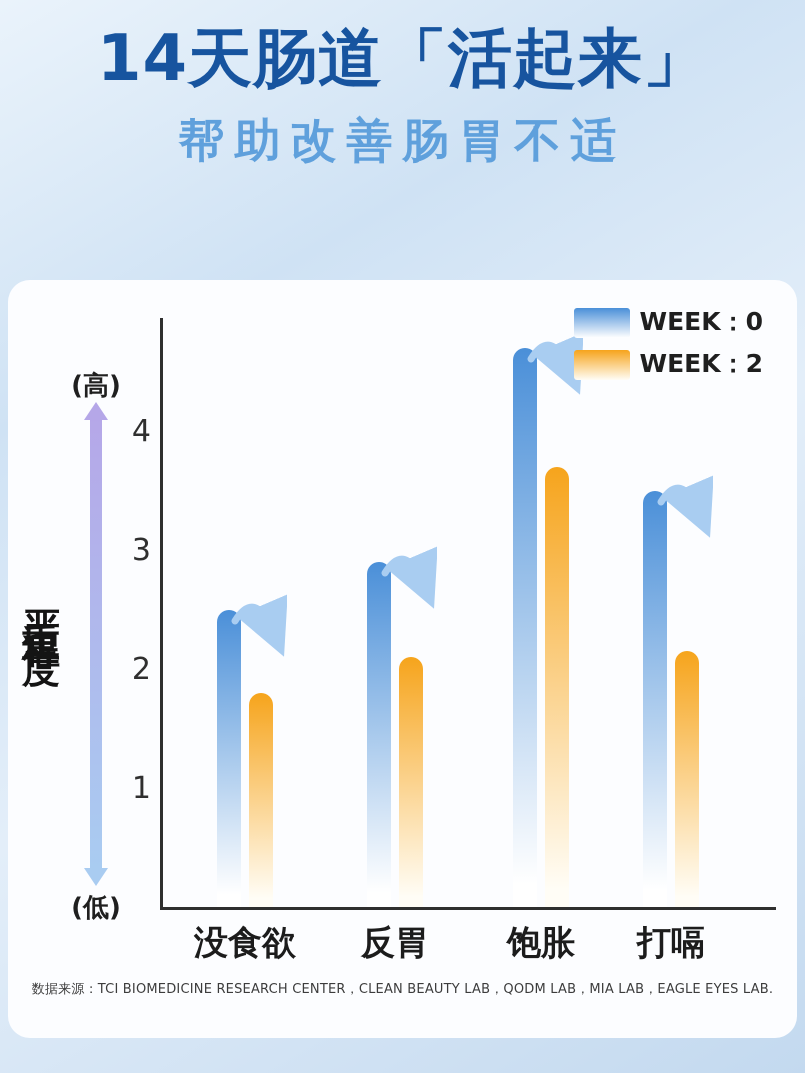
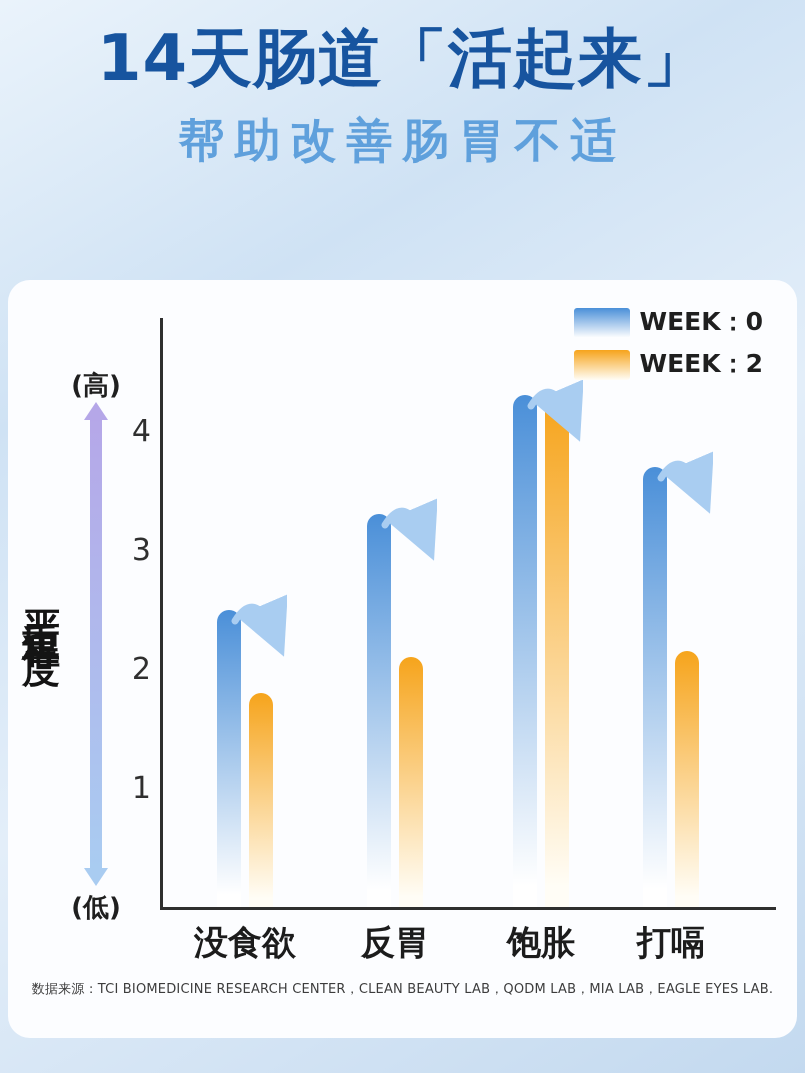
WEEK：0/反胃: 2.9 -> 3.3
WEEK：0/饱胀: 4.7 -> 4.3
WEEK：2/饱胀: 3.70 -> 4.27
WEEK：0/打嗝: 3.5 -> 3.7
